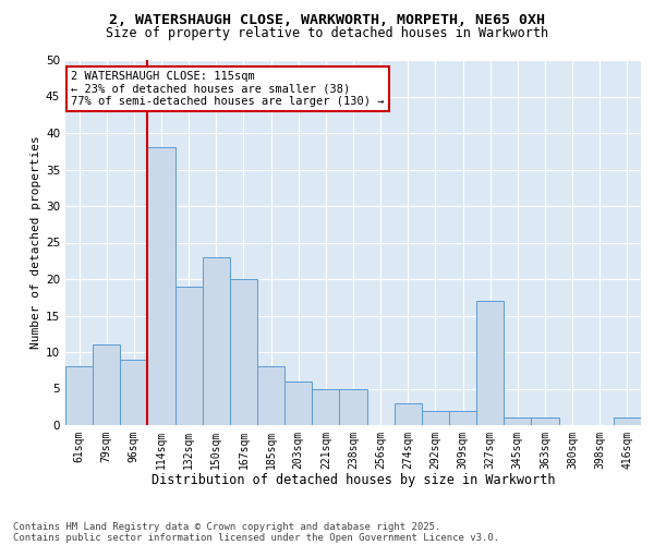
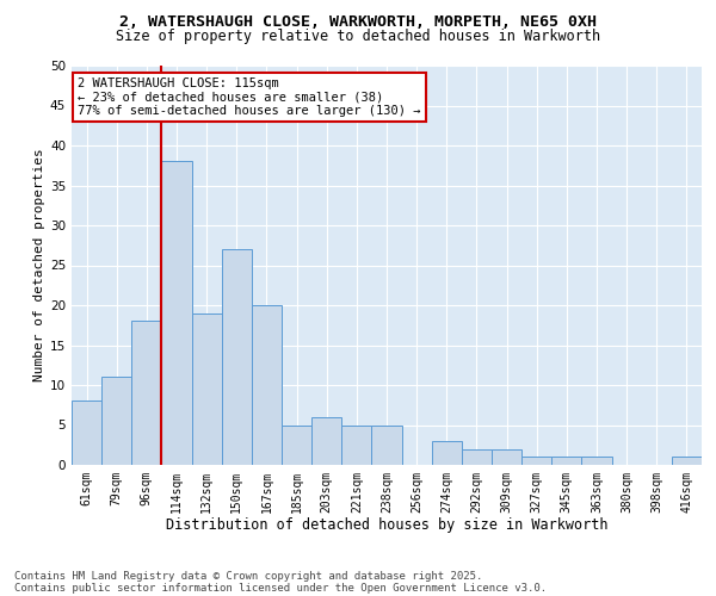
96sqm: 9 -> 18
150sqm: 23 -> 27
185sqm: 8 -> 5
327sqm: 17 -> 1
